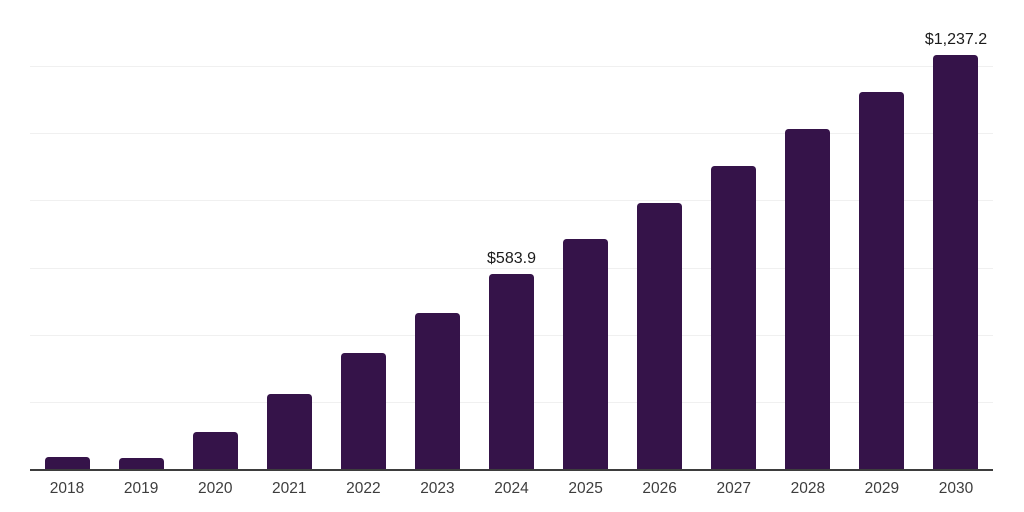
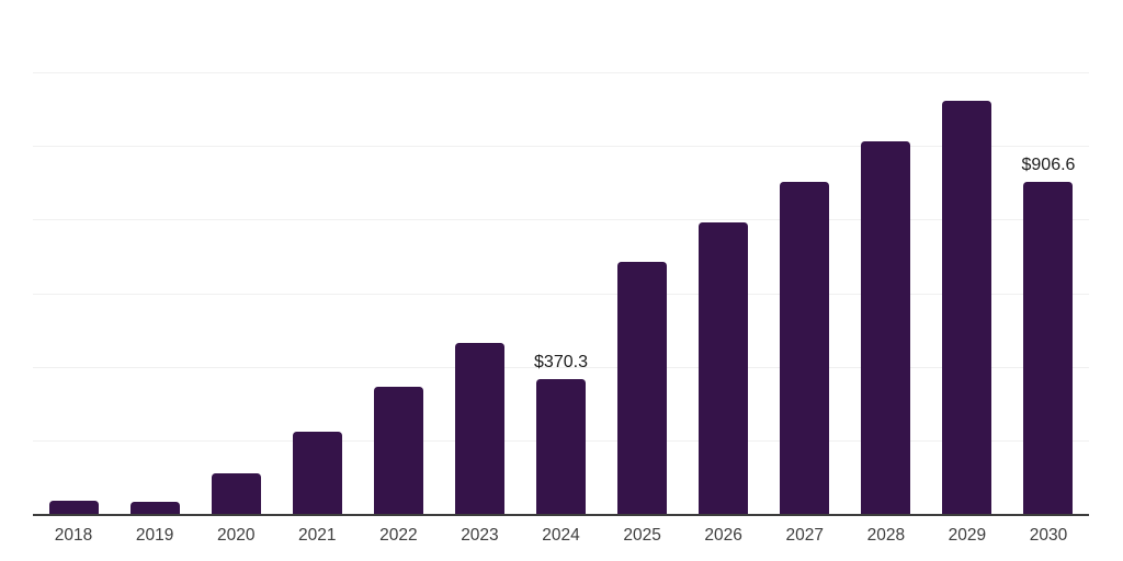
2024: $583.9 -> $370.3
2030: $1,237.2 -> $906.6
